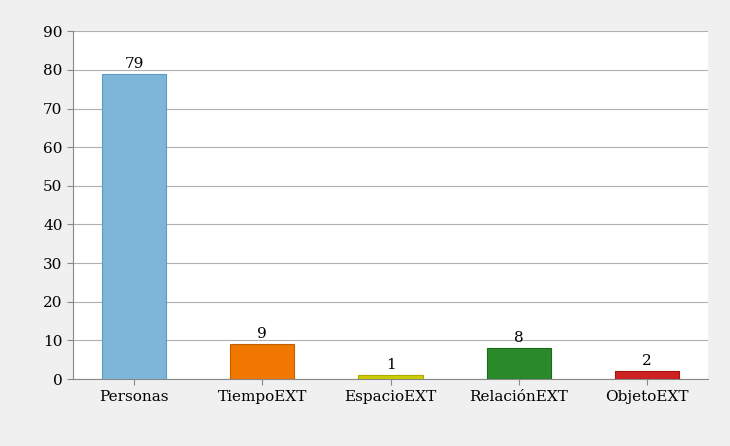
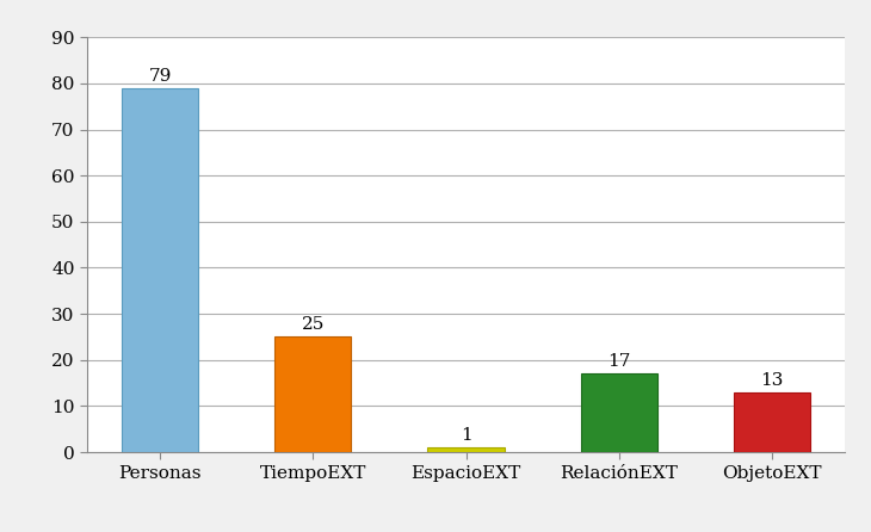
TiempoEXT: 9 -> 25
RelaciónEXT: 8 -> 17
ObjetoEXT: 2 -> 13
